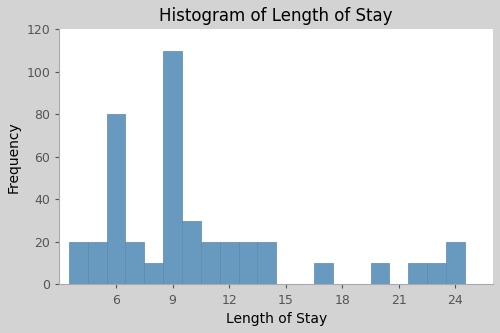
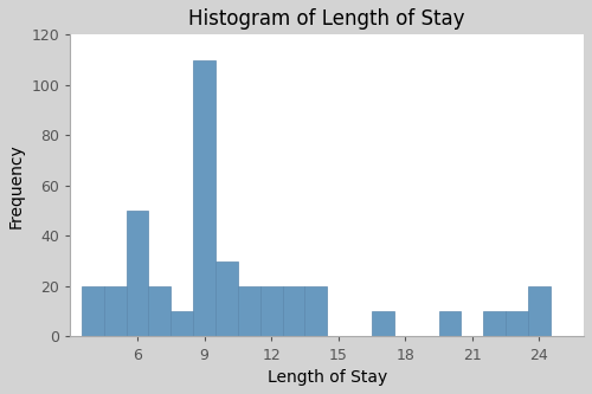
6: 80 -> 50
